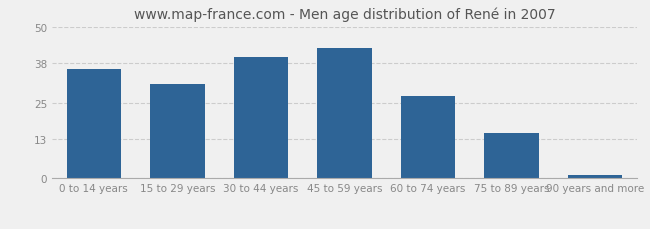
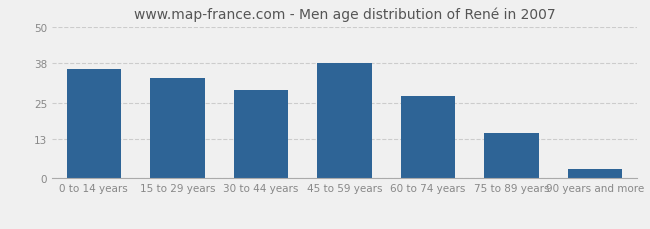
15 to 29 years: 31 -> 33
30 to 44 years: 40 -> 29
45 to 59 years: 43 -> 38
90 years and more: 1 -> 3
